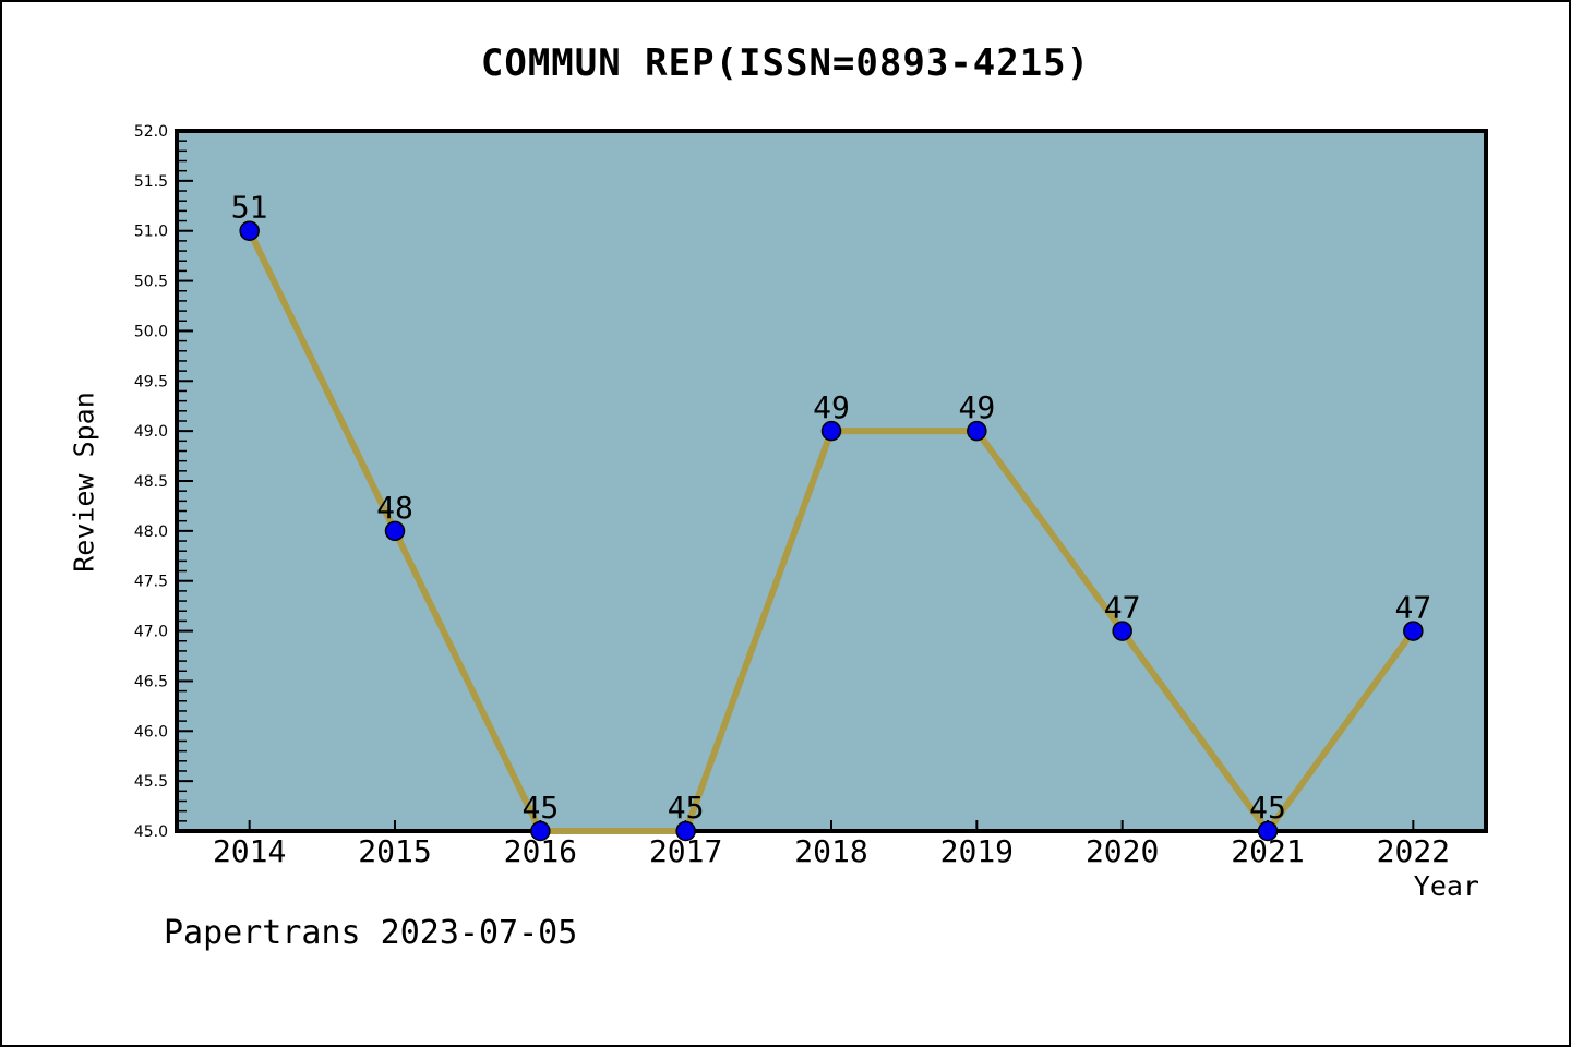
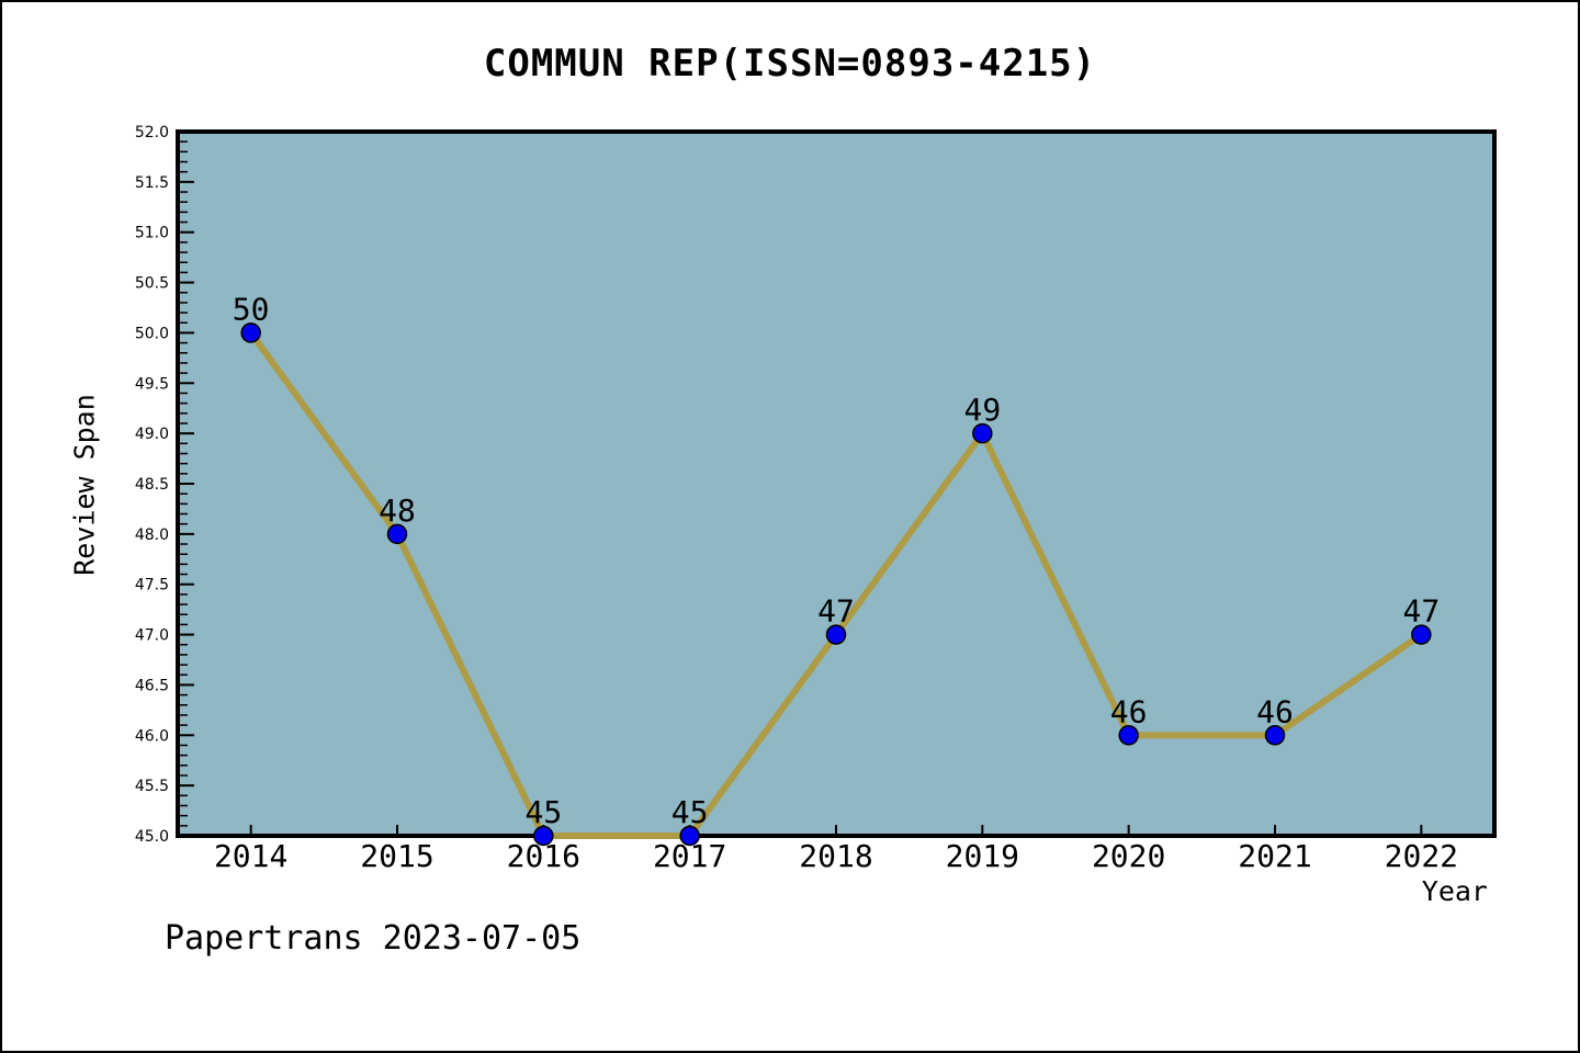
2014: 51 -> 50
2018: 49 -> 47
2020: 47 -> 46
2021: 45 -> 46
